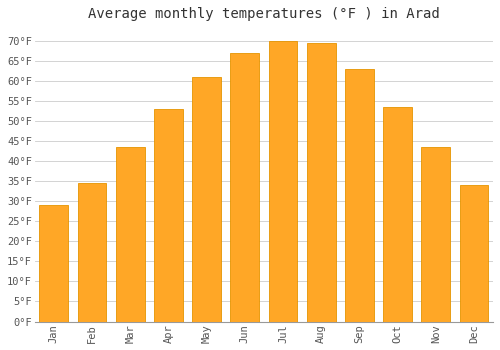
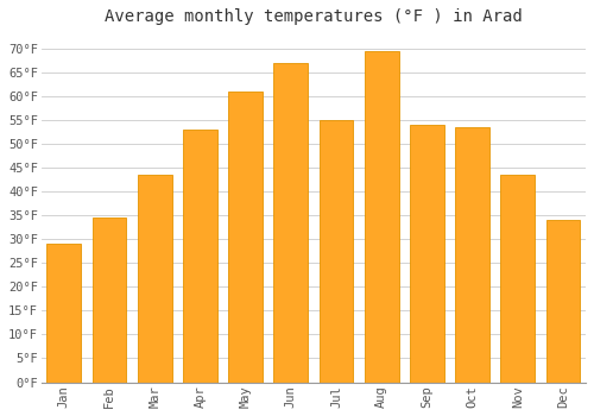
Jul: 70.0°F -> 55.0°F
Sep: 63.0°F -> 54.0°F
